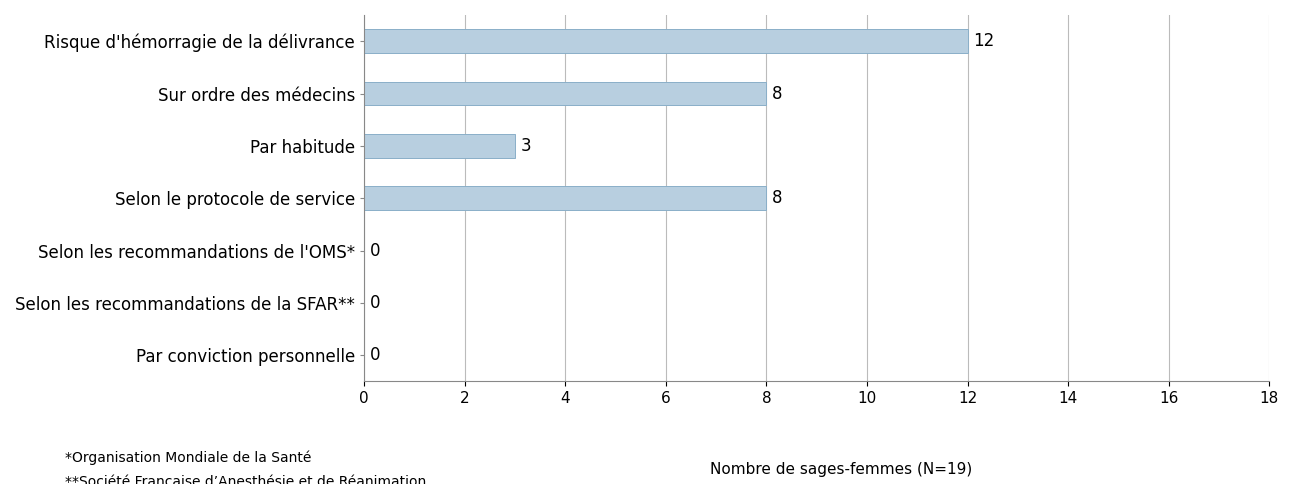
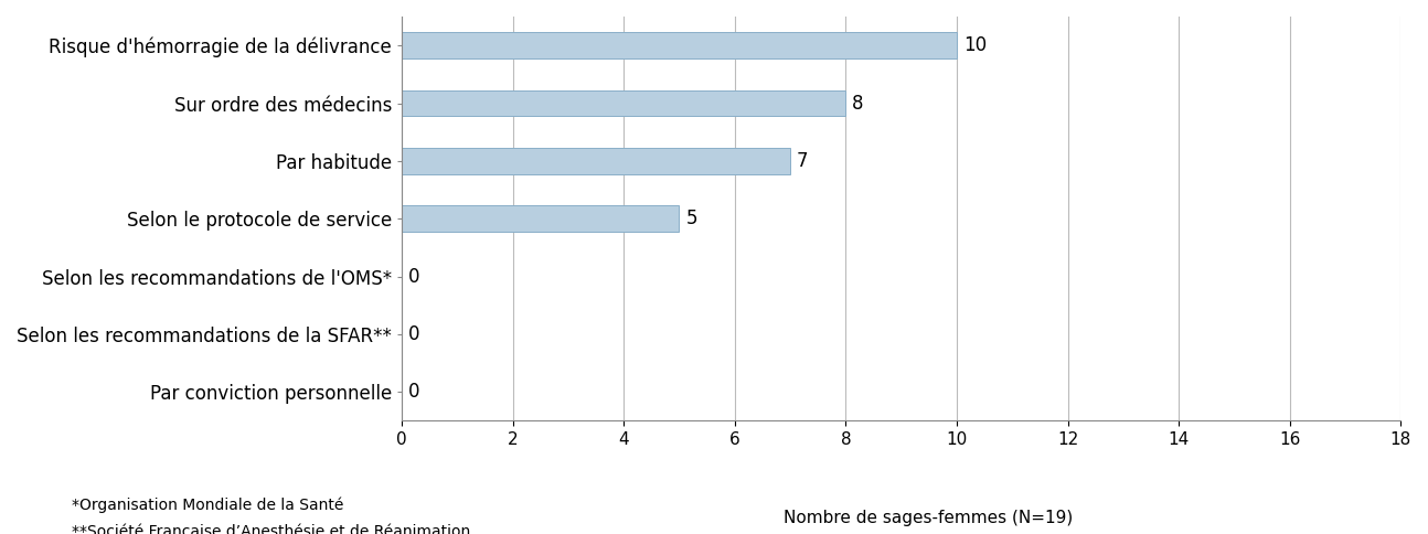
Risque d'hémorragie de la délivrance: 12 -> 10
Par habitude: 3 -> 7
Selon le protocole de service: 8 -> 5
